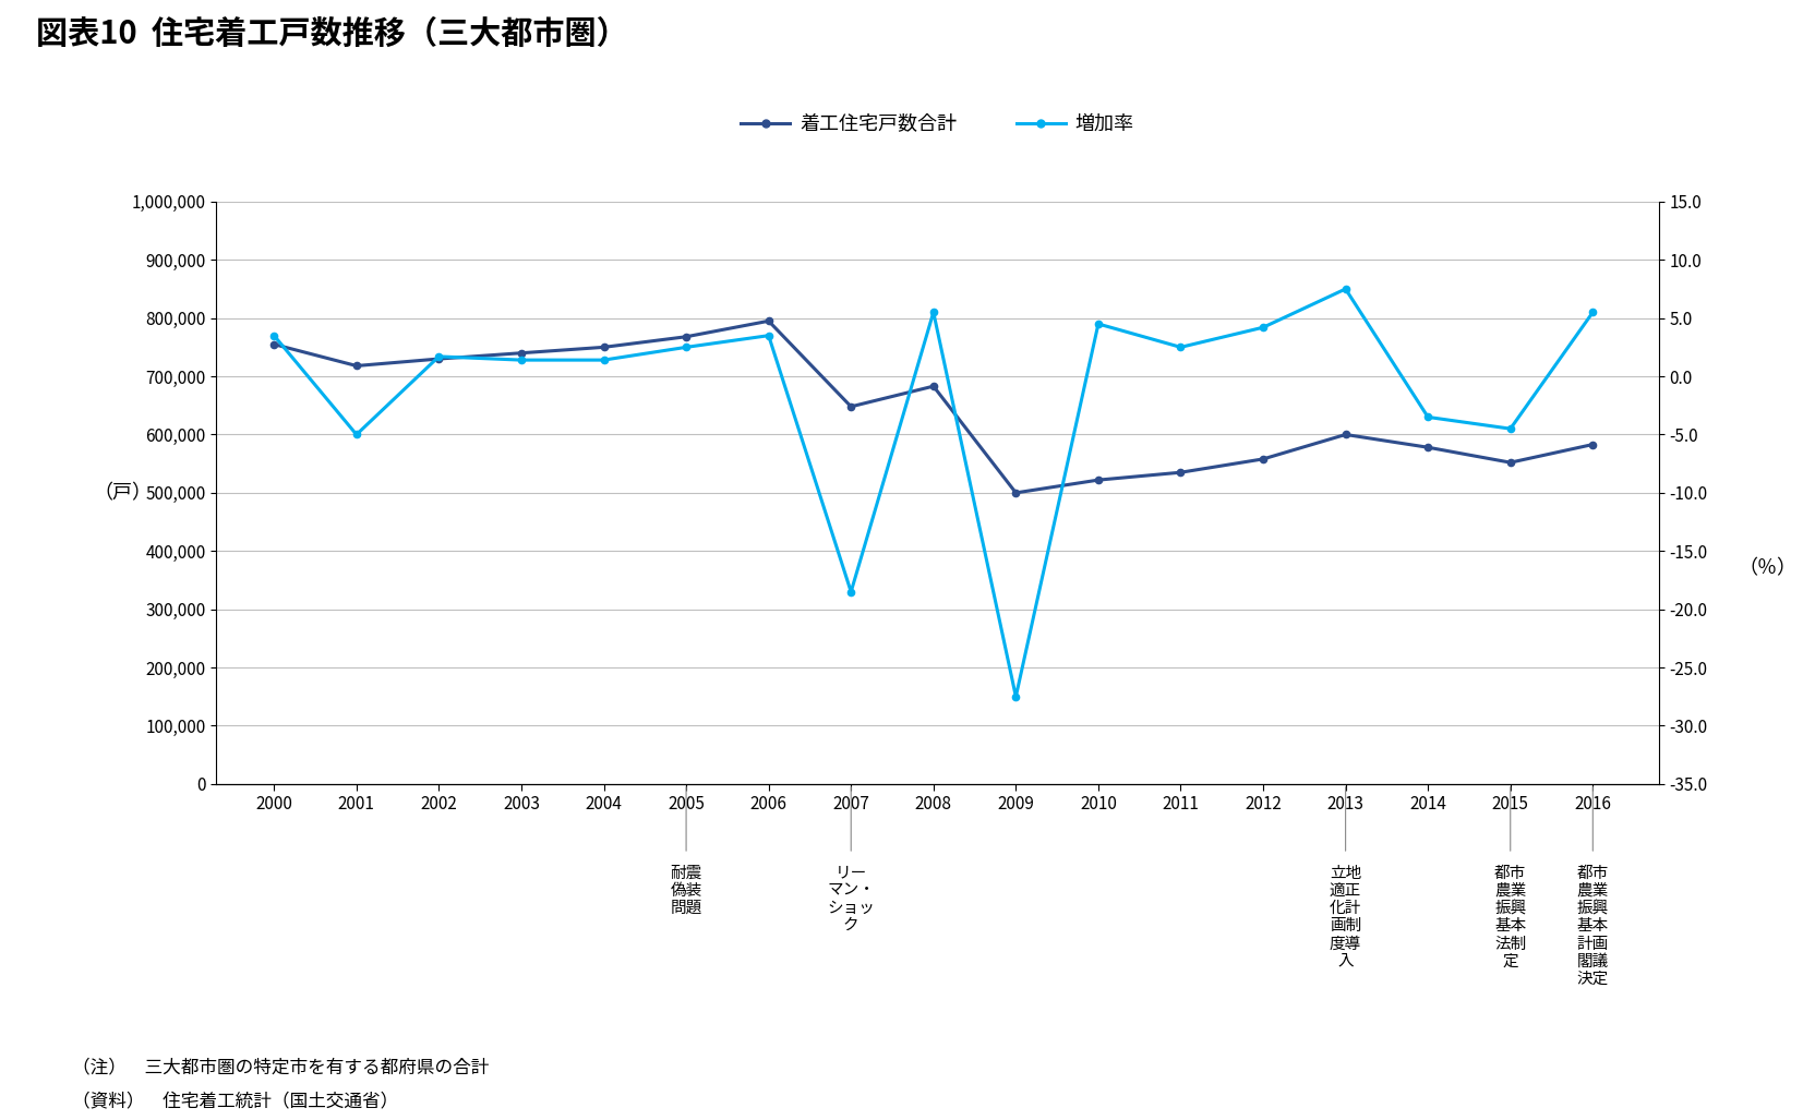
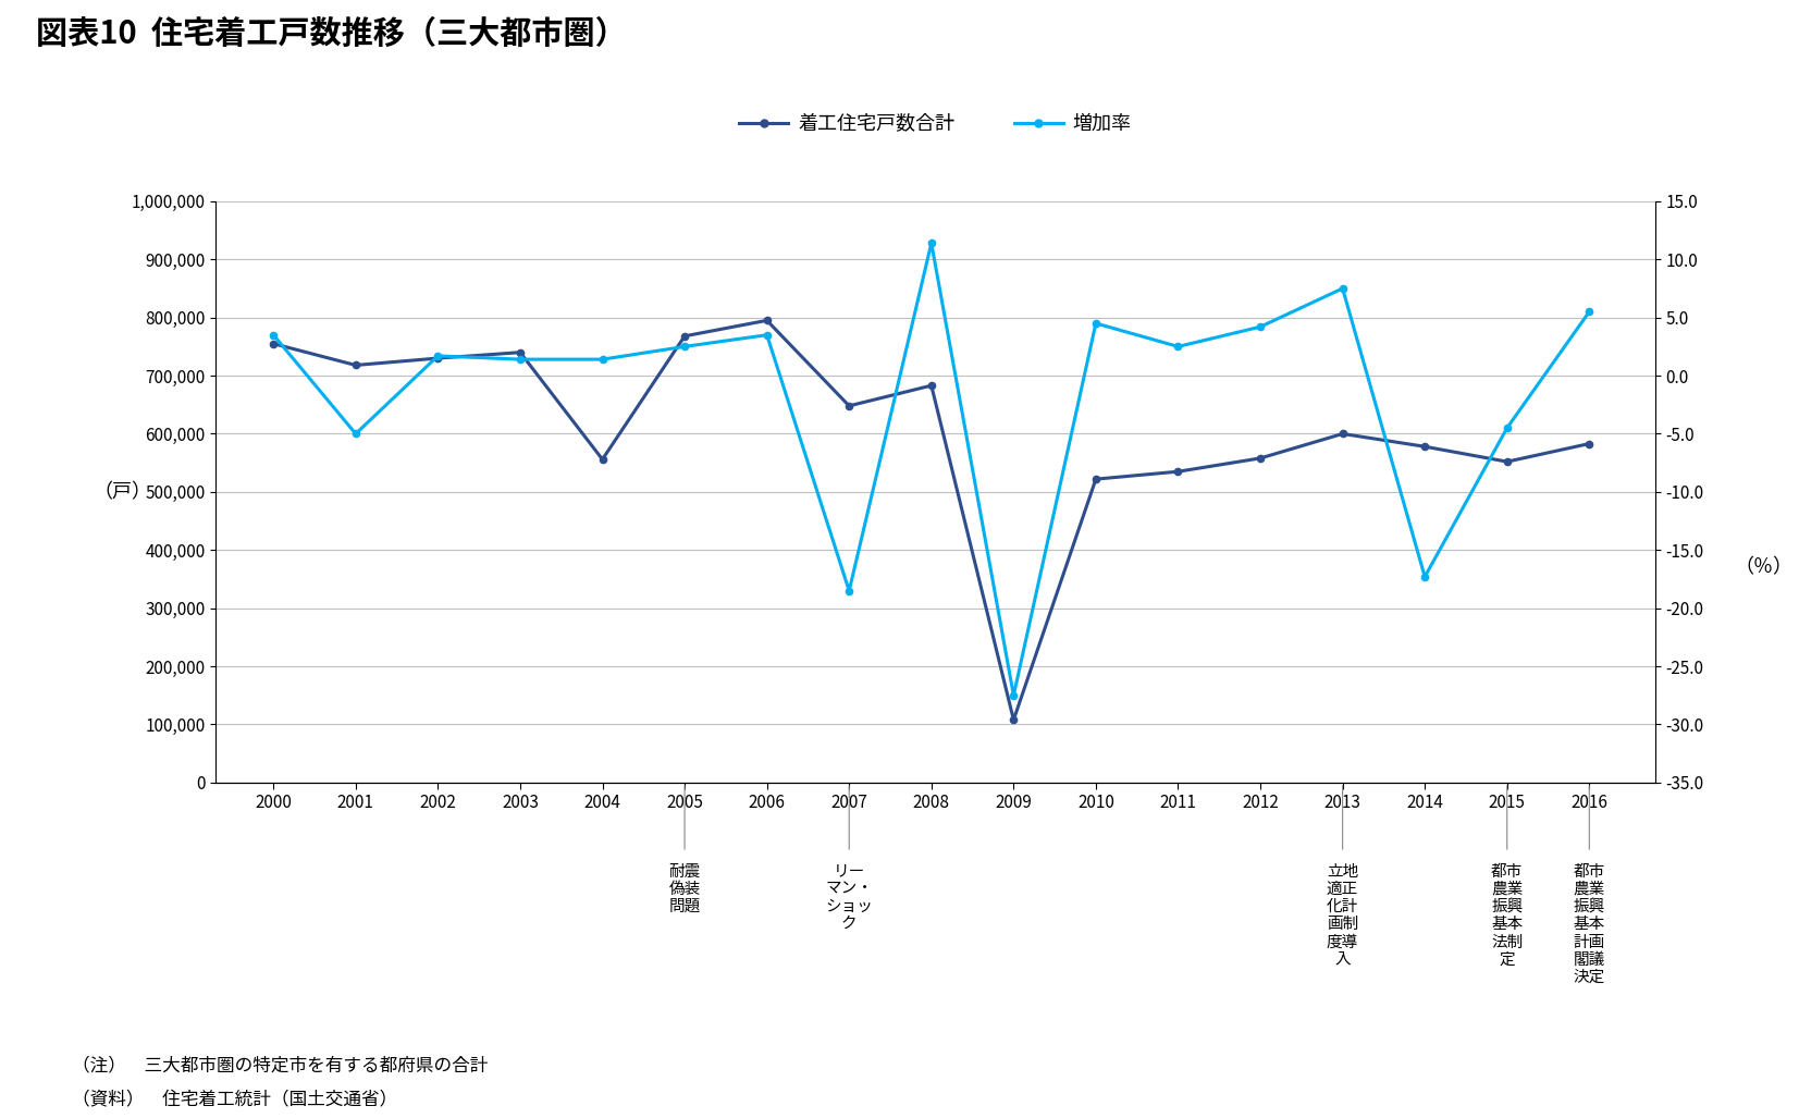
着工住宅戸数合計/2004: 750,000 -> 556,000
増加率/2008: 5.5 -> 11.4
着工住宅戸数合計/2009: 500,000 -> 108,000
増加率/2014: -3.5 -> -17.3
